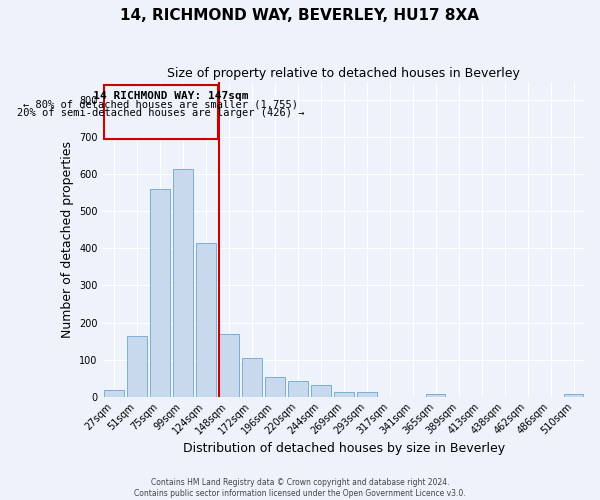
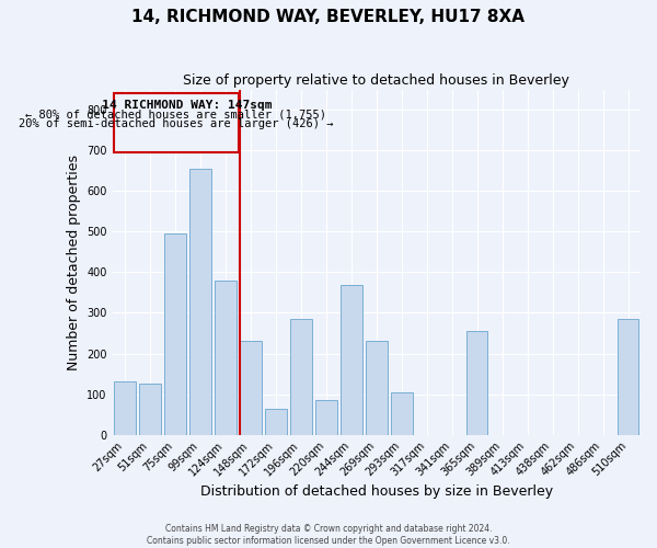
27sqm: 18 -> 130
51sqm: 165 -> 125
75sqm: 560 -> 495
99sqm: 615 -> 655
124sqm: 415 -> 380
148sqm: 170 -> 230
172sqm: 103 -> 65
196sqm: 53 -> 285
220sqm: 42 -> 85
244sqm: 32 -> 370
269sqm: 13 -> 230
293sqm: 12 -> 105
365sqm: 8 -> 255
510sqm: 8 -> 285
